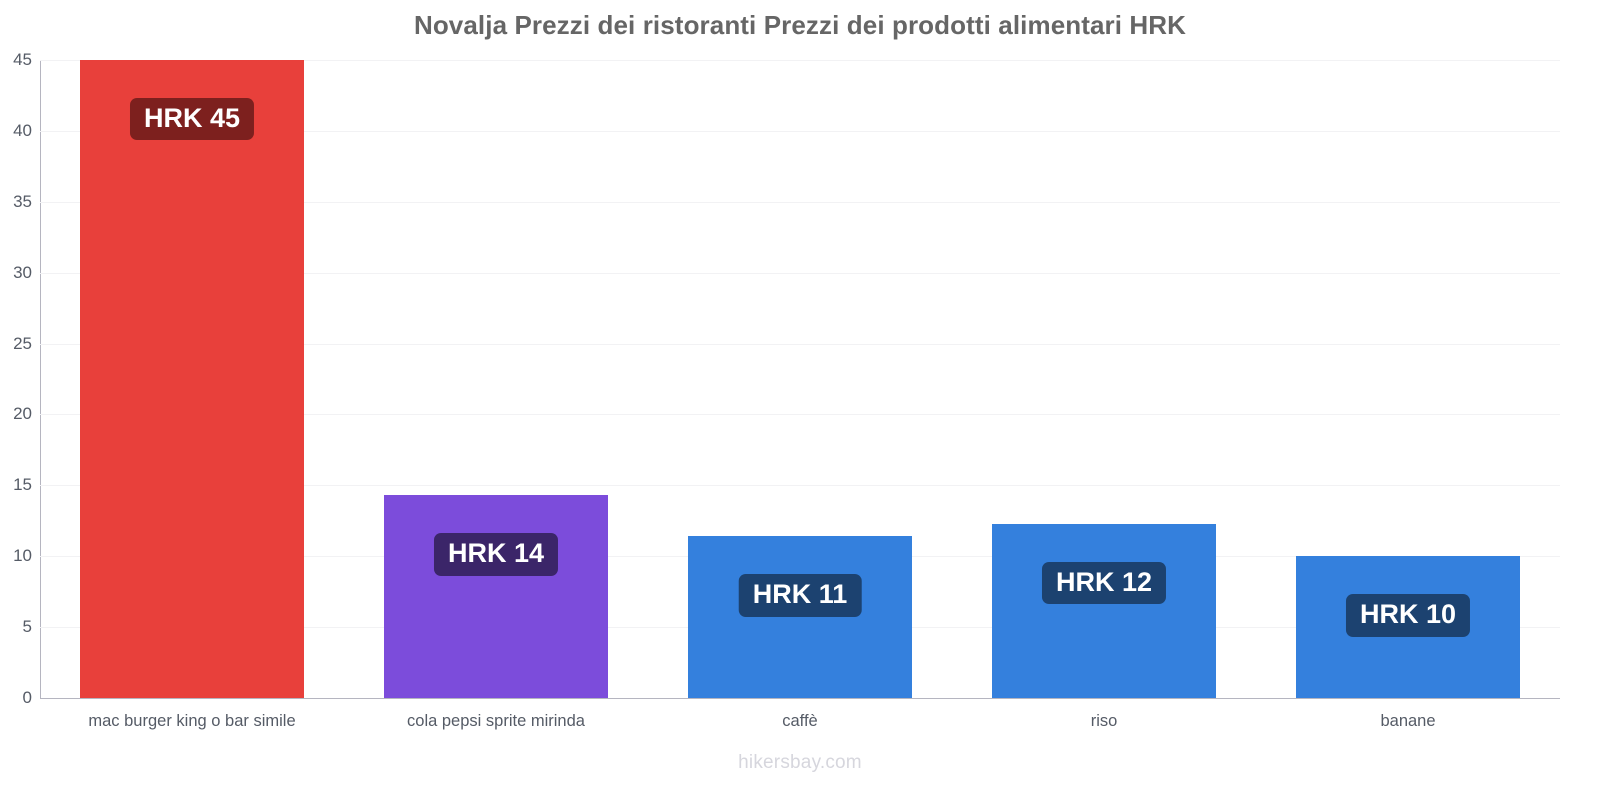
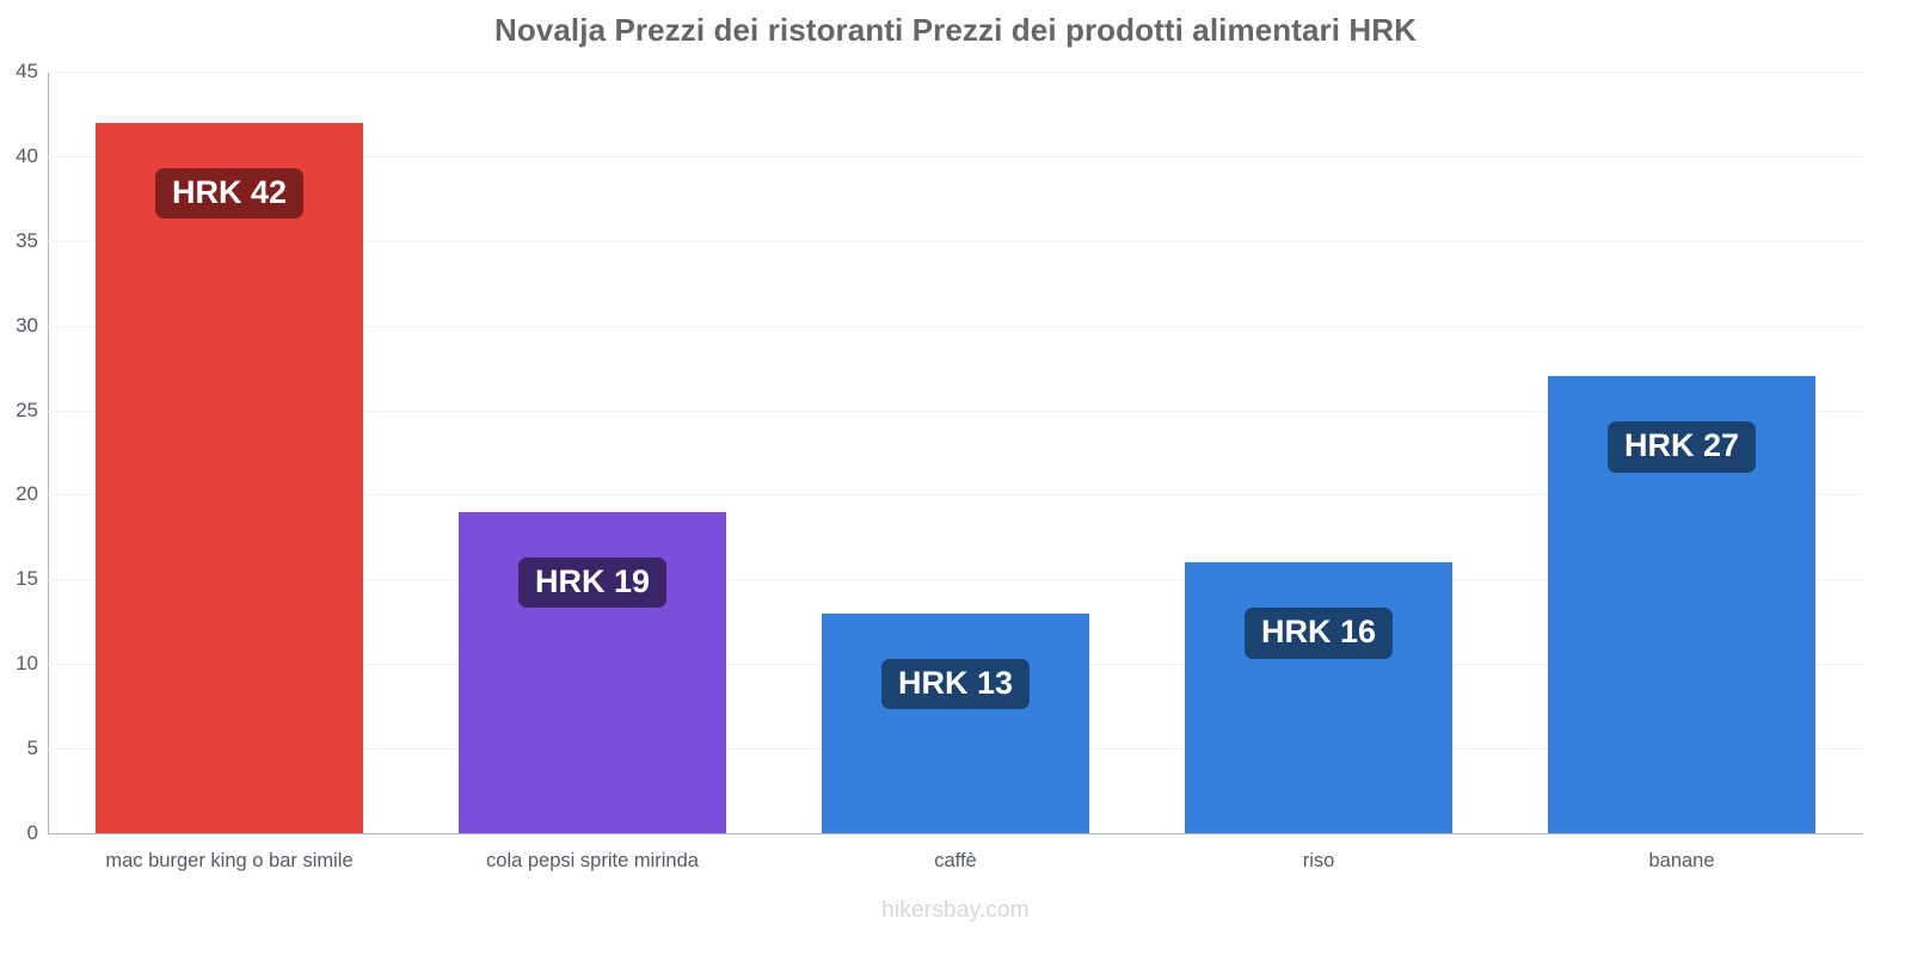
mac burger king o bar simile: 45 -> 42
cola pepsi sprite mirinda: 14 -> 19
caffè: 11 -> 13
riso: 12 -> 16
banane: 10 -> 27
